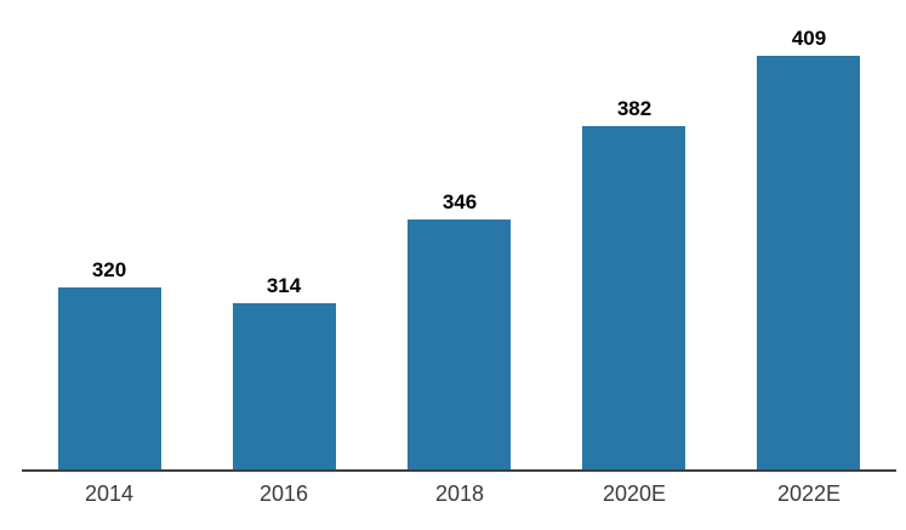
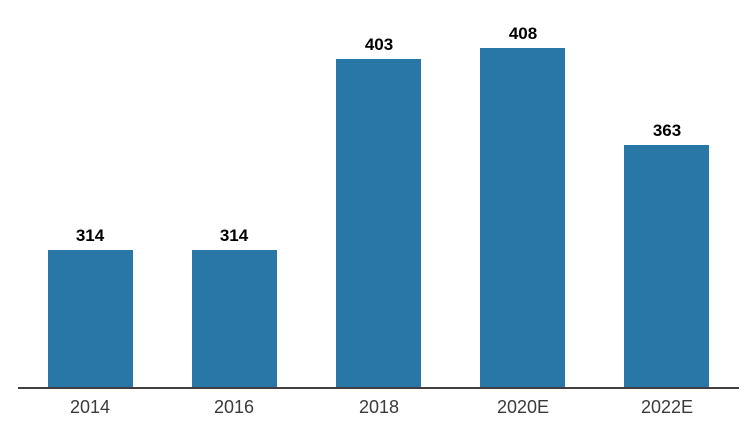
2014: 320 -> 314
2018: 346 -> 403
2020E: 382 -> 408
2022E: 409 -> 363
